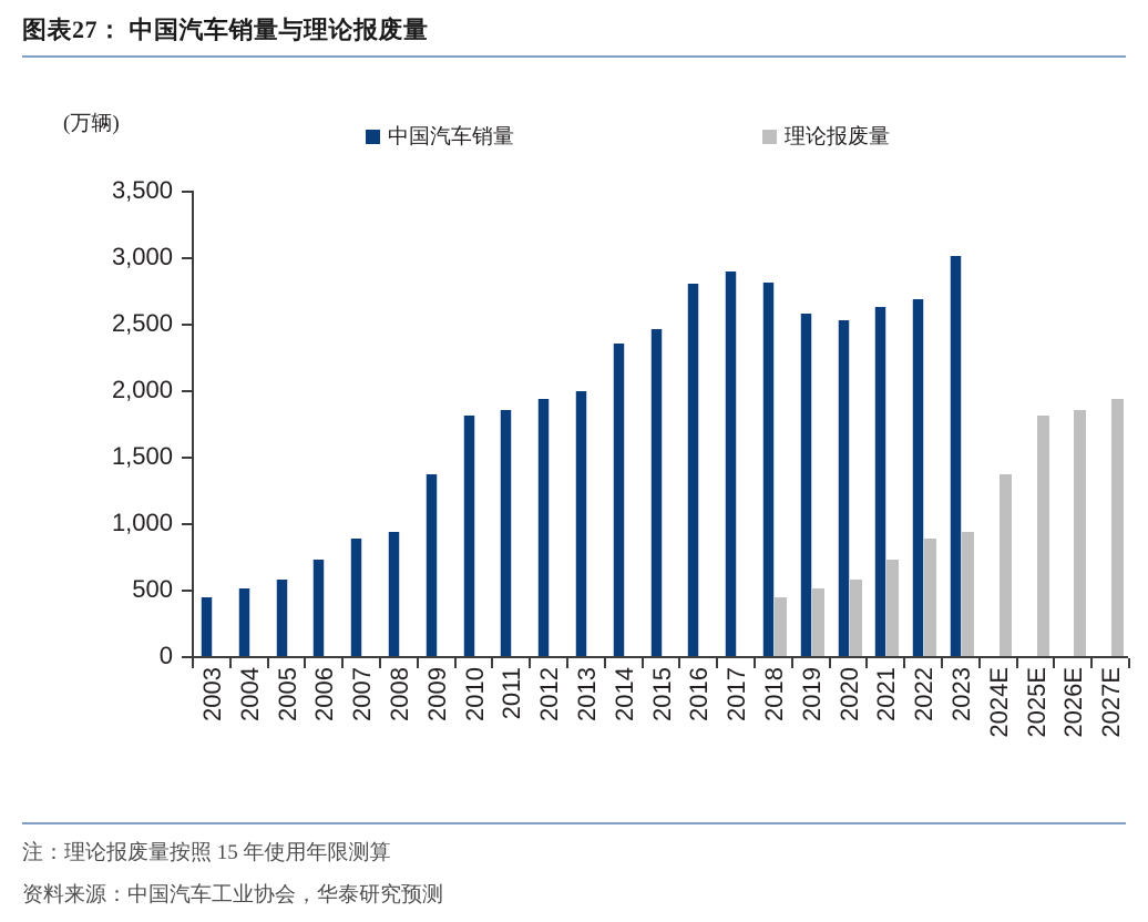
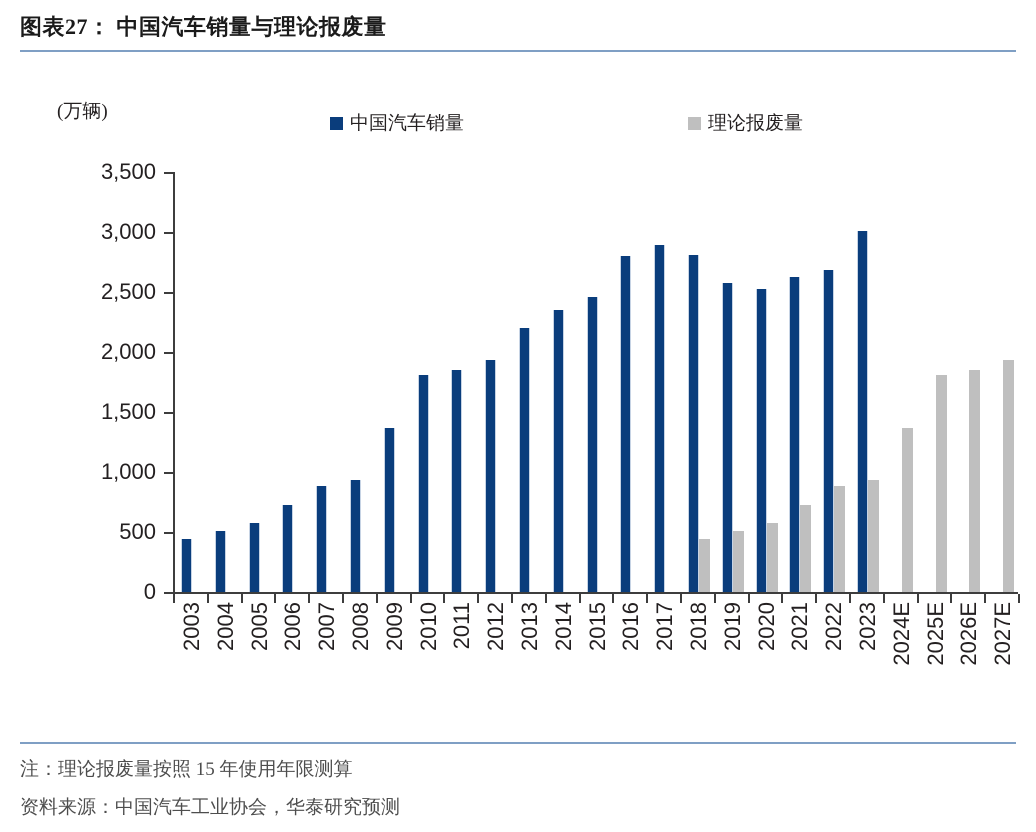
中国汽车销量/2013: 1990 -> 2200
